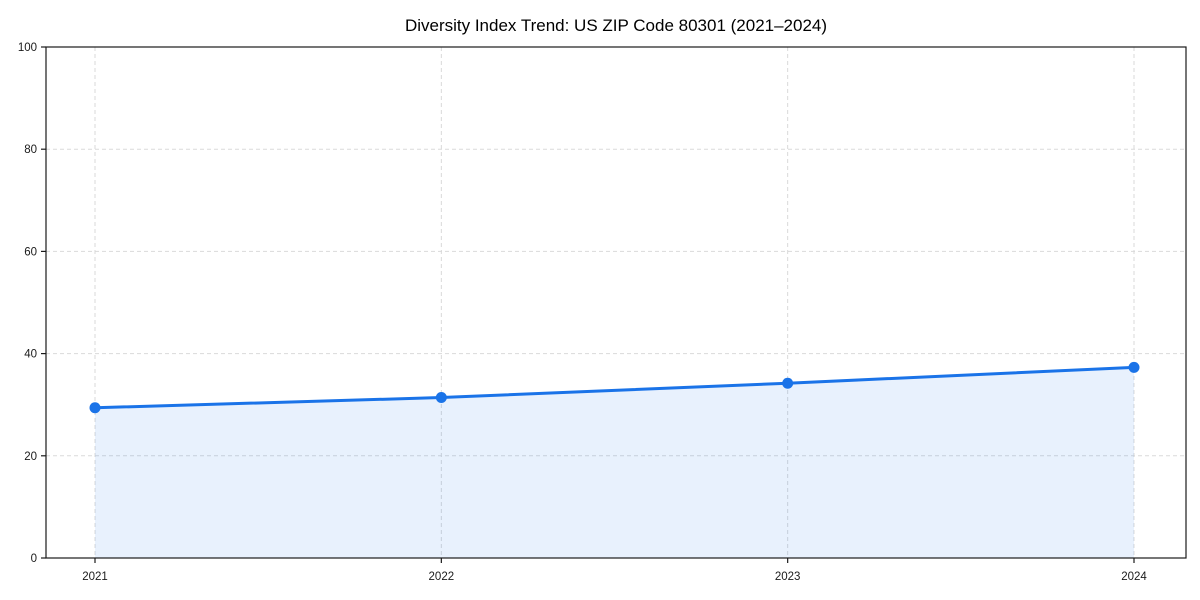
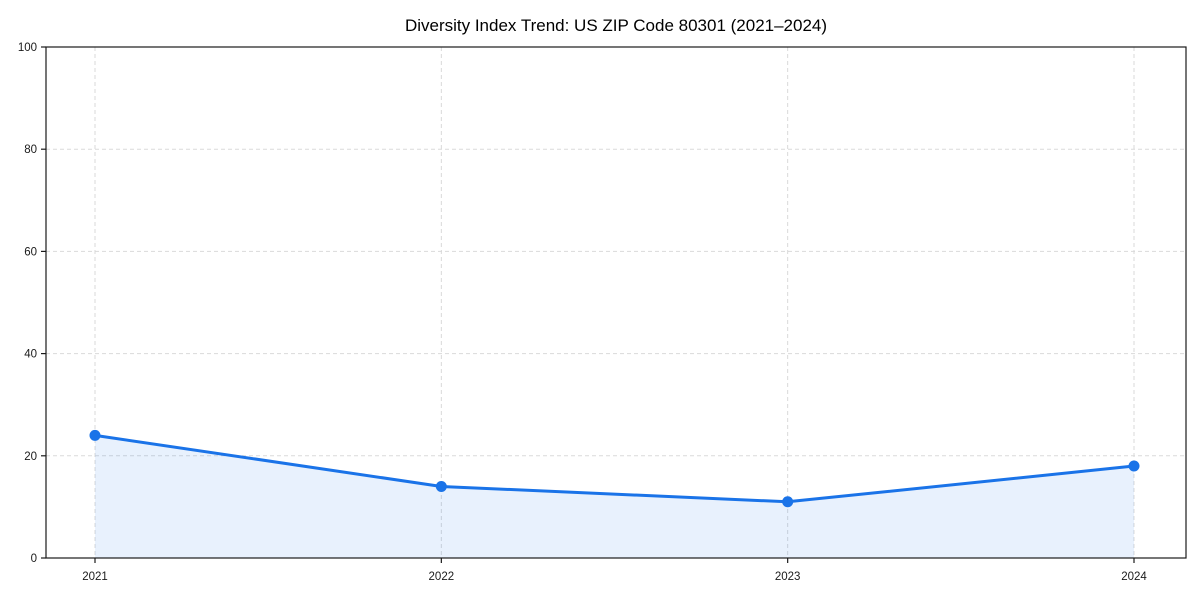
2021: 29 -> 24
2022: 31 -> 14
2023: 34 -> 11
2024: 37 -> 18
